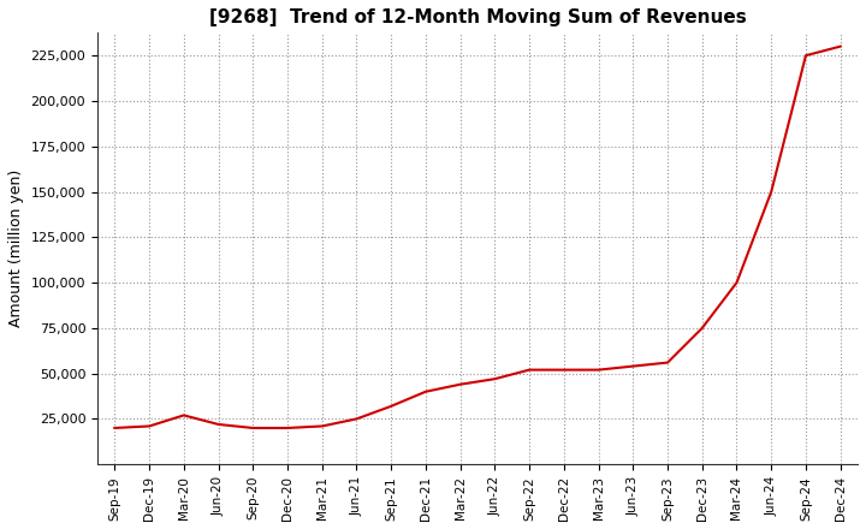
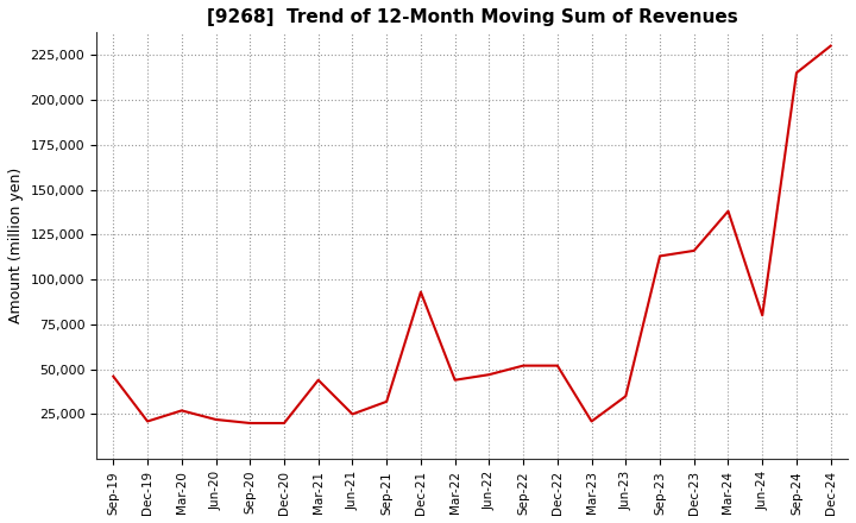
Sep-19: 20,000 -> 46,000
Mar-21: 21,000 -> 44,000
Dec-21: 40,000 -> 93,000
Mar-23: 52,000 -> 21,000
Jun-23: 54,000 -> 35,000
Sep-23: 56,000 -> 113,000
Dec-23: 75,000 -> 116,000
Mar-24: 100,000 -> 138,000
Jun-24: 150,000 -> 80,000
Sep-24: 225,000 -> 215,000
